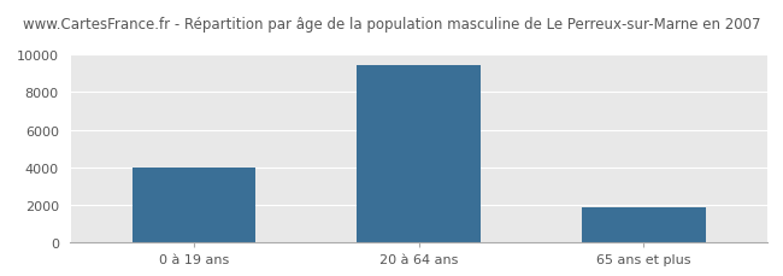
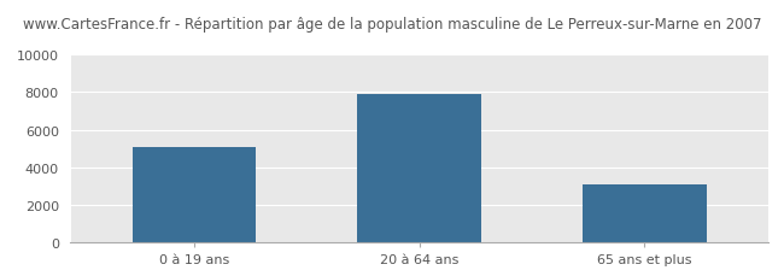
0 à 19 ans: 4000 -> 5100
20 à 64 ans: 9400 -> 7900
65 ans et plus: 1900 -> 3100
